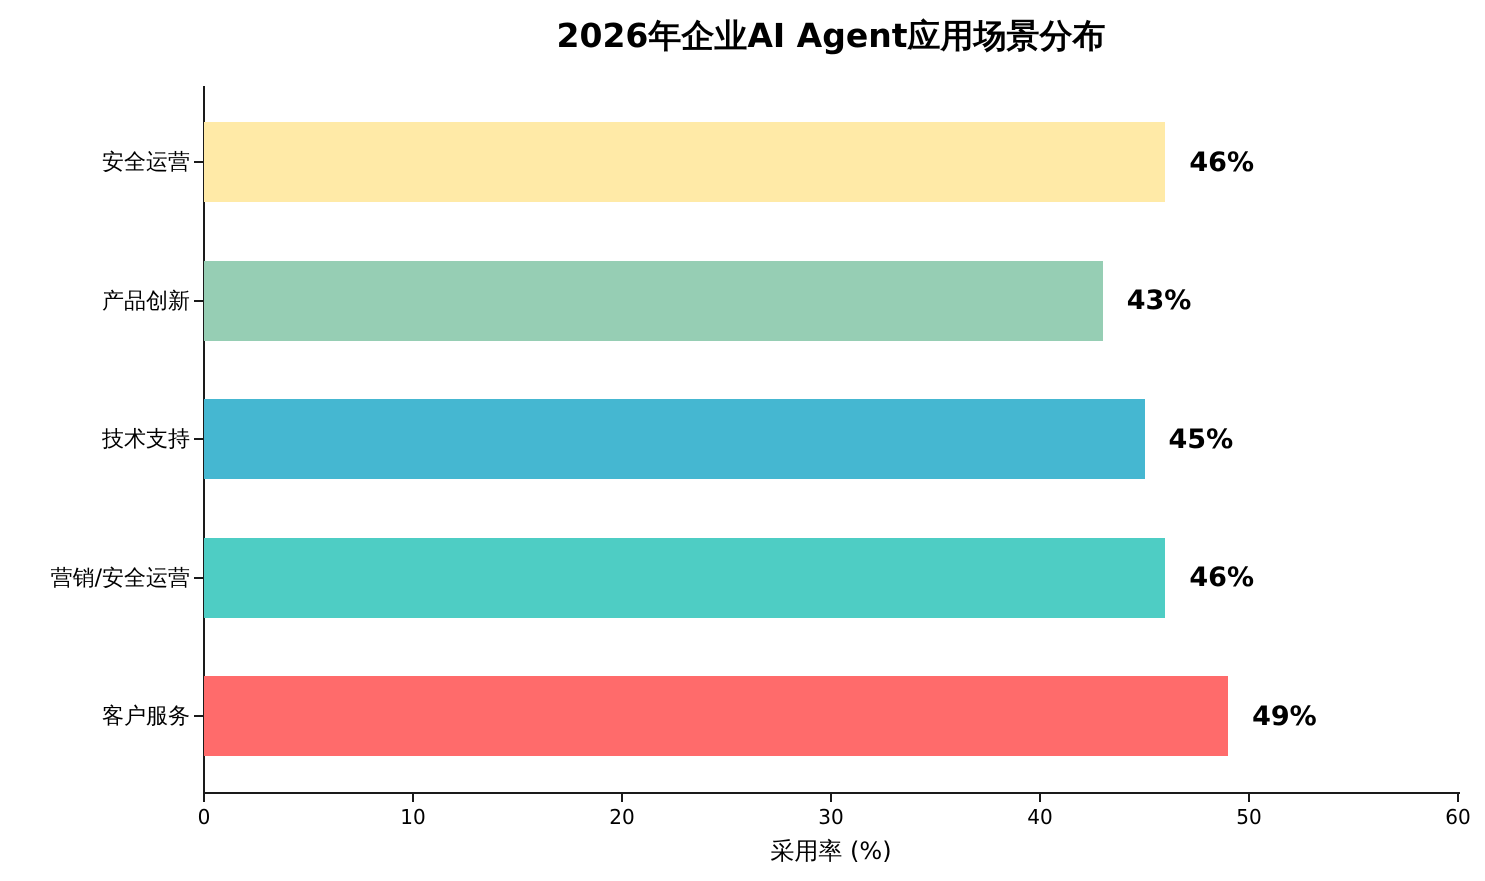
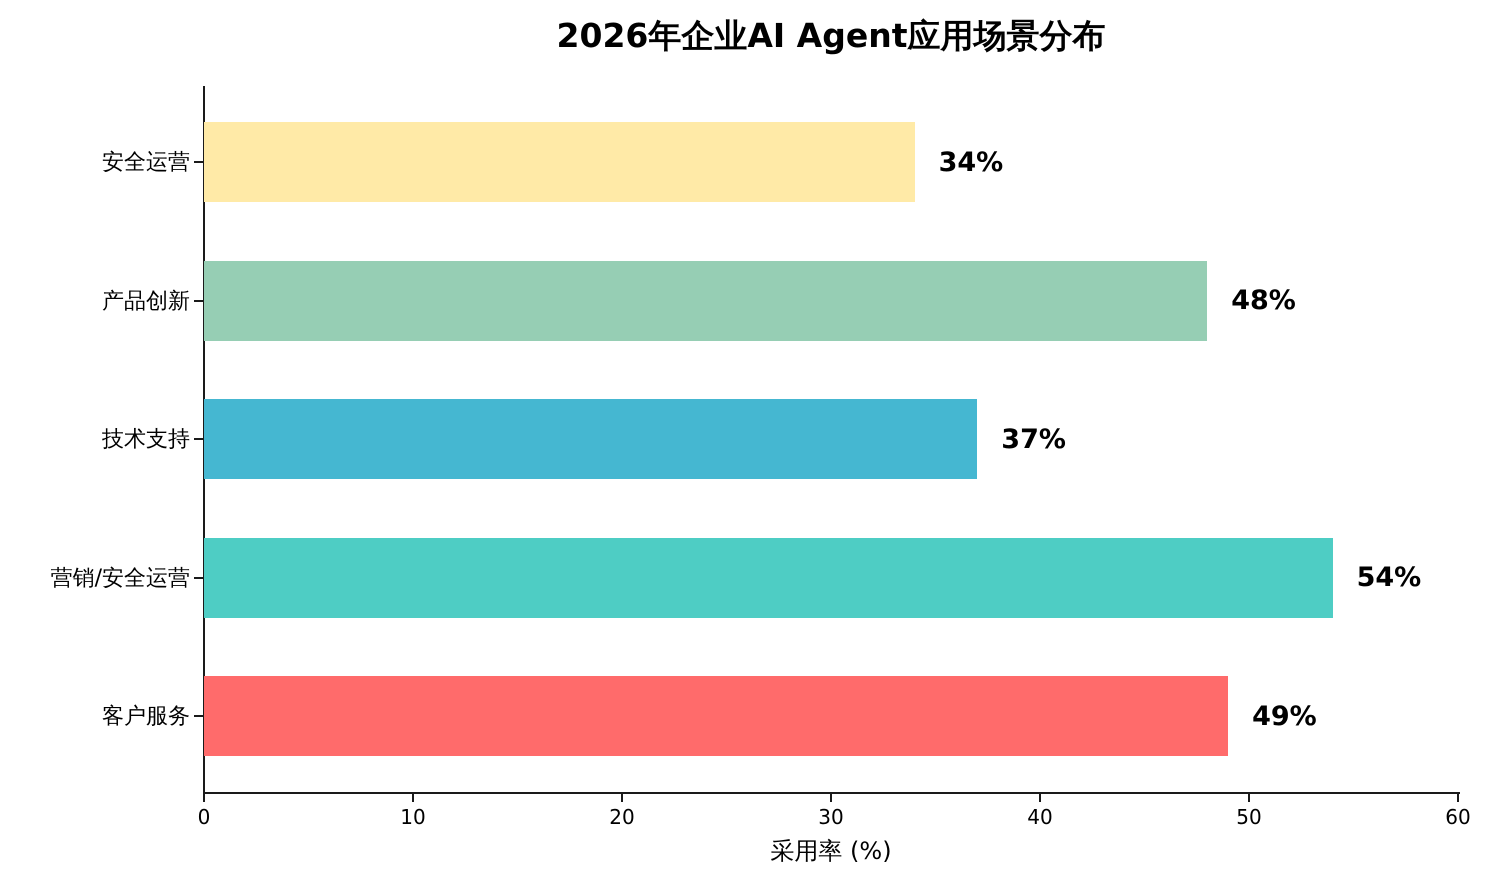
安全运营: 46% -> 34%
产品创新: 43% -> 48%
技术支持: 45% -> 37%
营销/安全运营: 46% -> 54%
